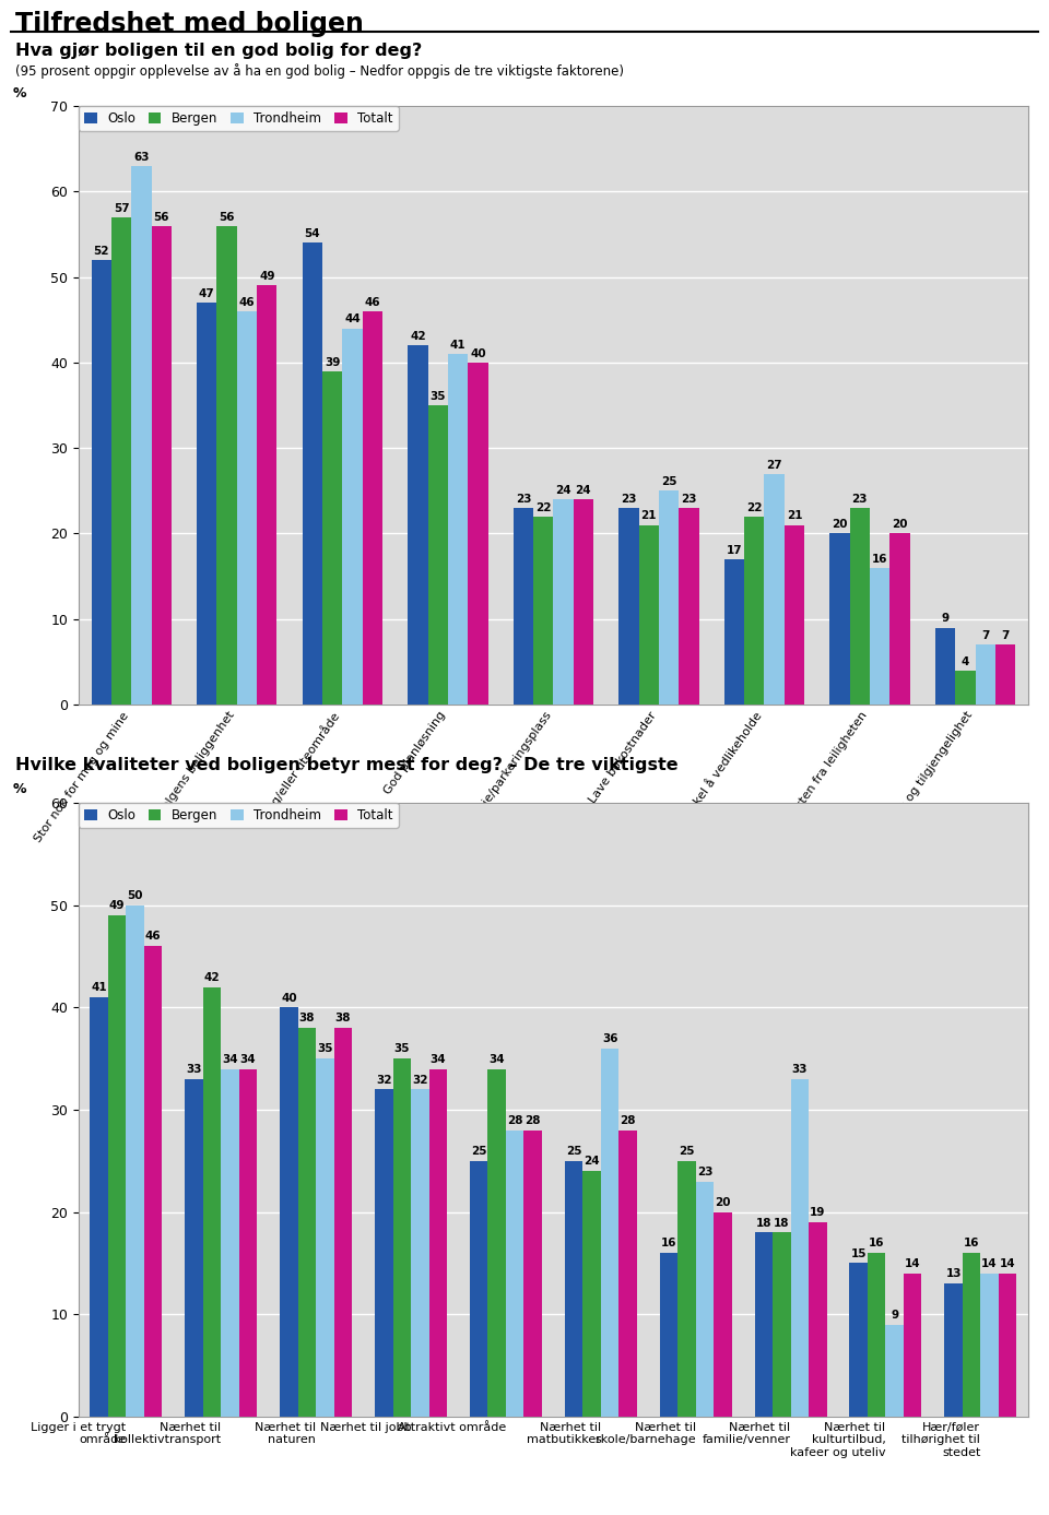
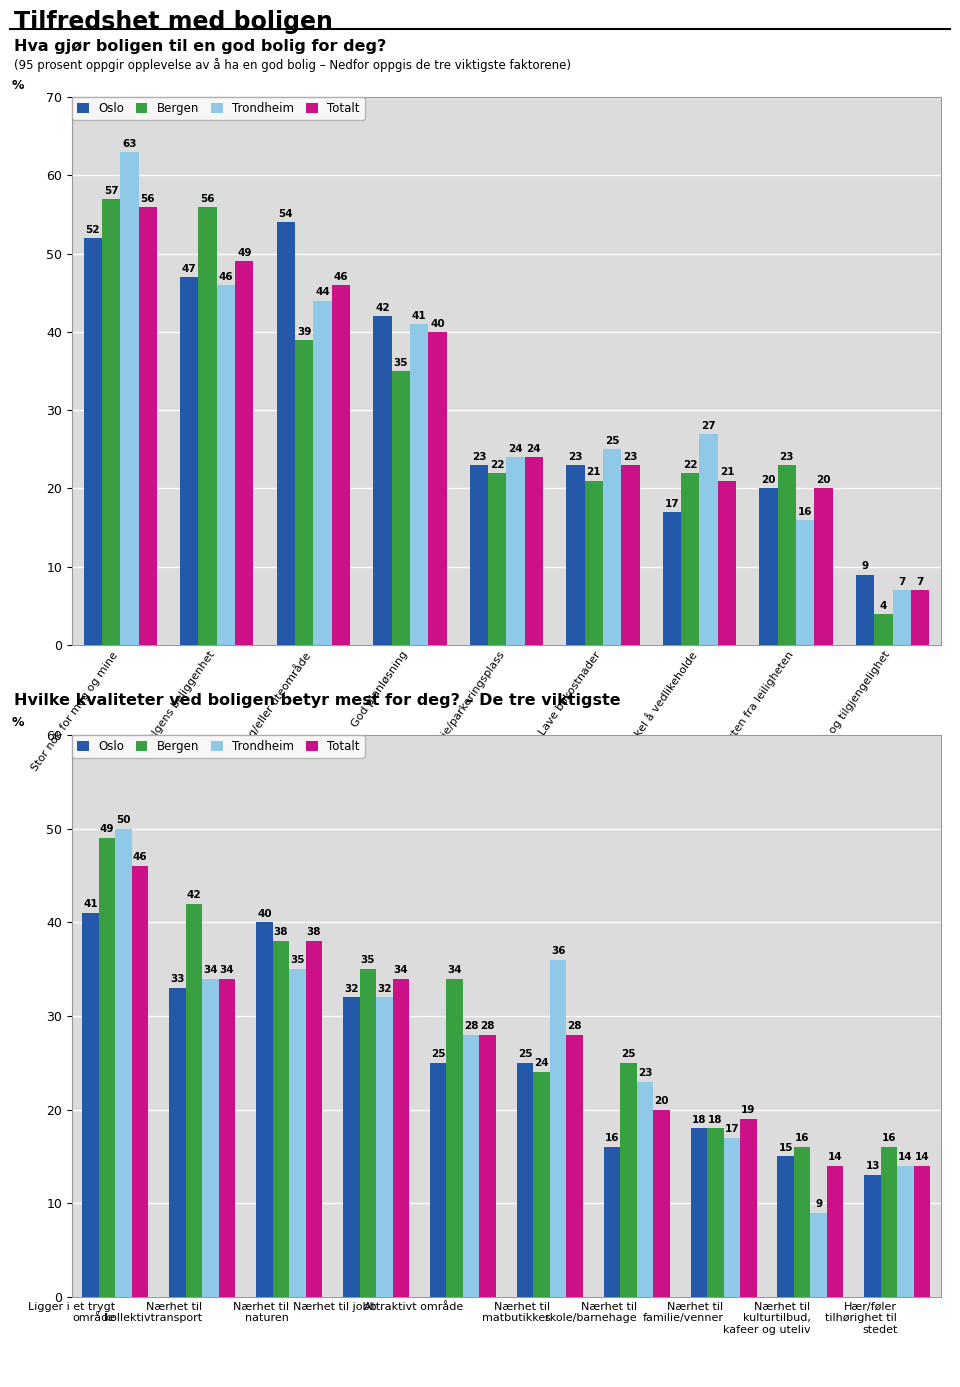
Trondheim/Nærhet til familie/venner: 33 -> 17
